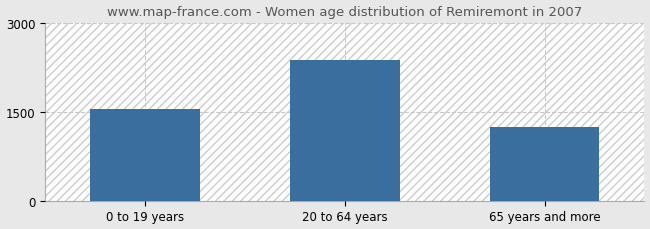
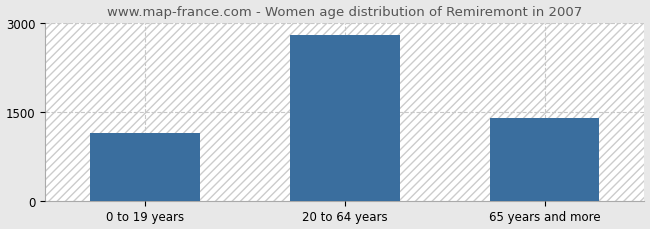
0 to 19 years: 1540 -> 1150
20 to 64 years: 2380 -> 2800
65 years and more: 1240 -> 1400
